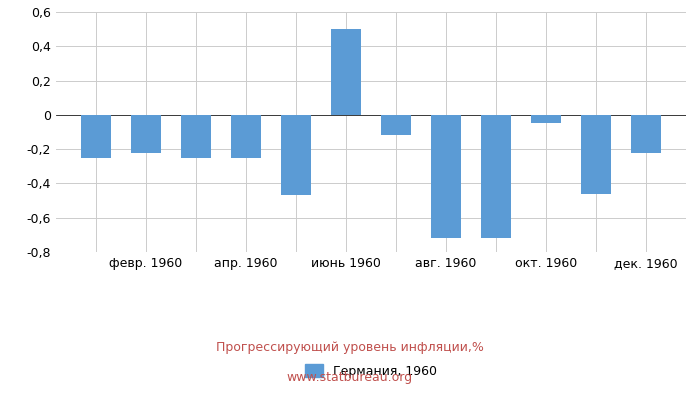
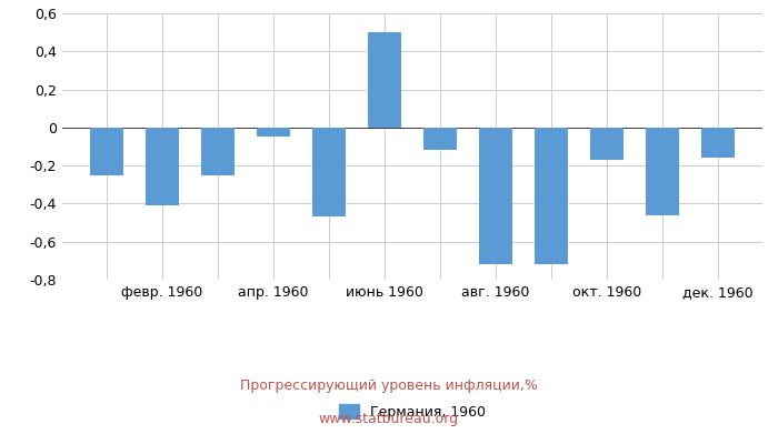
февр. 1960: -0,22 -> -0,41
апр. 1960: -0,25 -> -0,05
окт. 1960: -0,05 -> -0,17
дек. 1960: -0,22 -> -0,16
